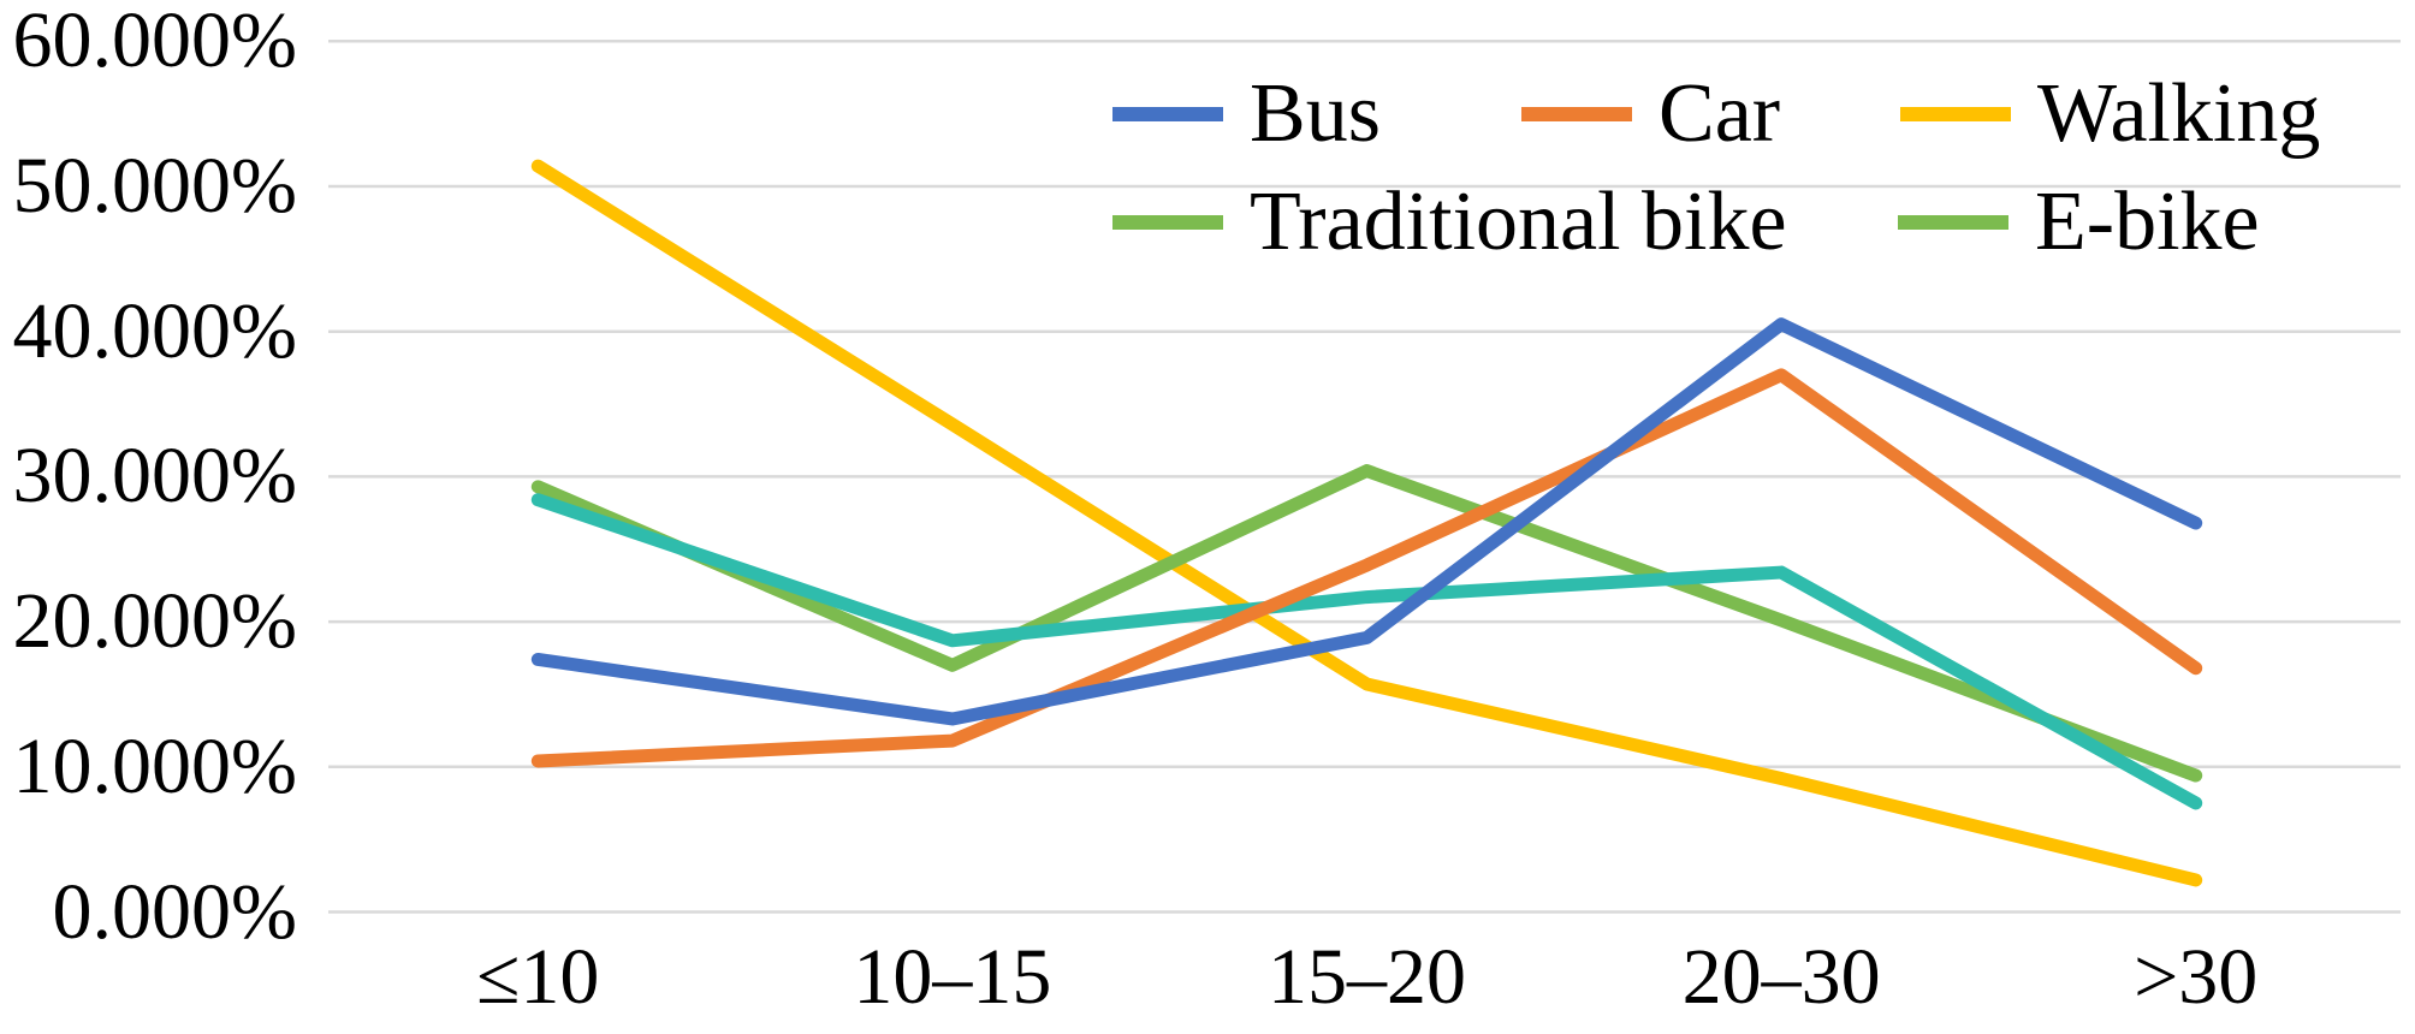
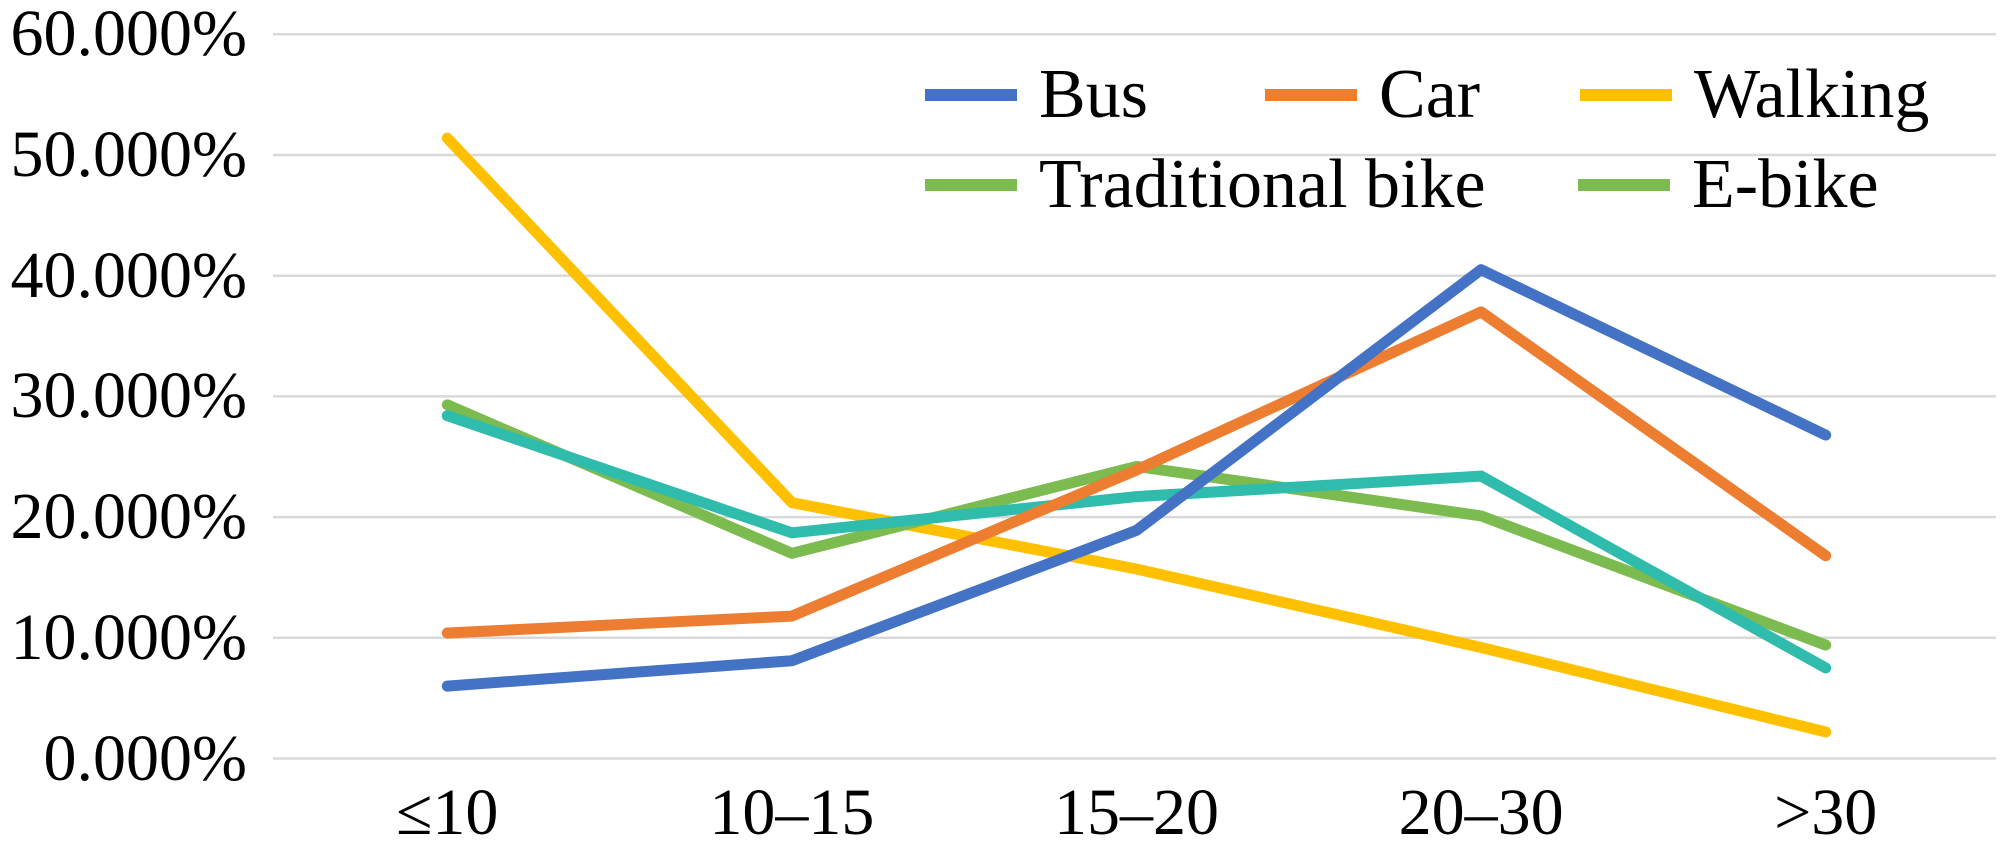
Bus/≤10: 17.4% -> 6.0%
Bus/10–15: 13.3% -> 8.1%
Walking/10–15: 33.6% -> 21.2%
Traditional bike/15–20: 30.4% -> 24.2%
